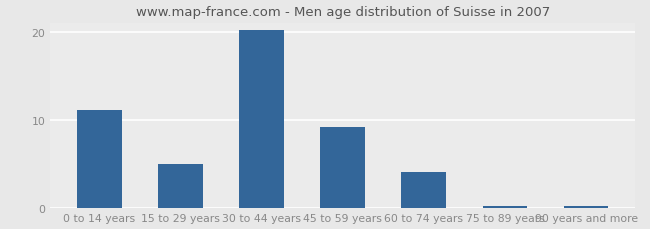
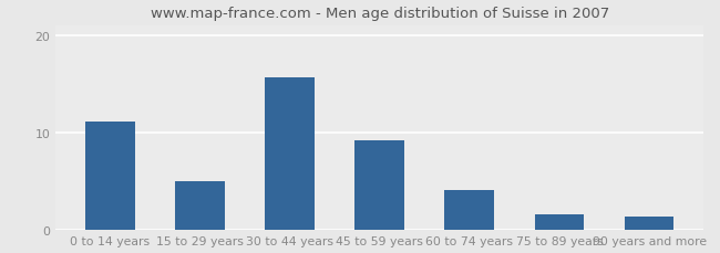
30 to 44 years: 20.2 -> 15.6
75 to 89 years: 0.2 -> 1.6
90 years and more: 0.2 -> 1.4
